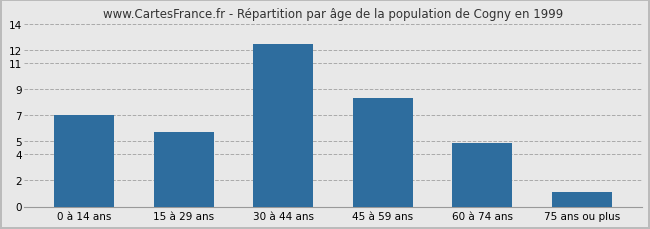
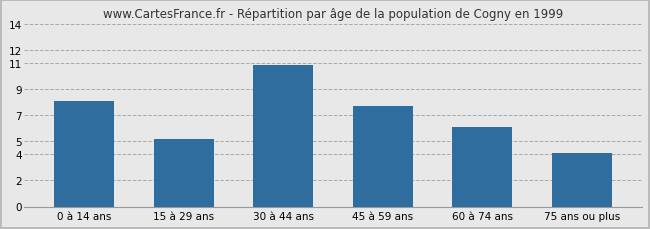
0 à 14 ans: 7.0 -> 8.1
15 à 29 ans: 5.7 -> 5.2
30 à 44 ans: 12.5 -> 10.9
45 à 59 ans: 8.3 -> 7.7
60 à 74 ans: 4.9 -> 6.1
75 ans ou plus: 1.1 -> 4.1
